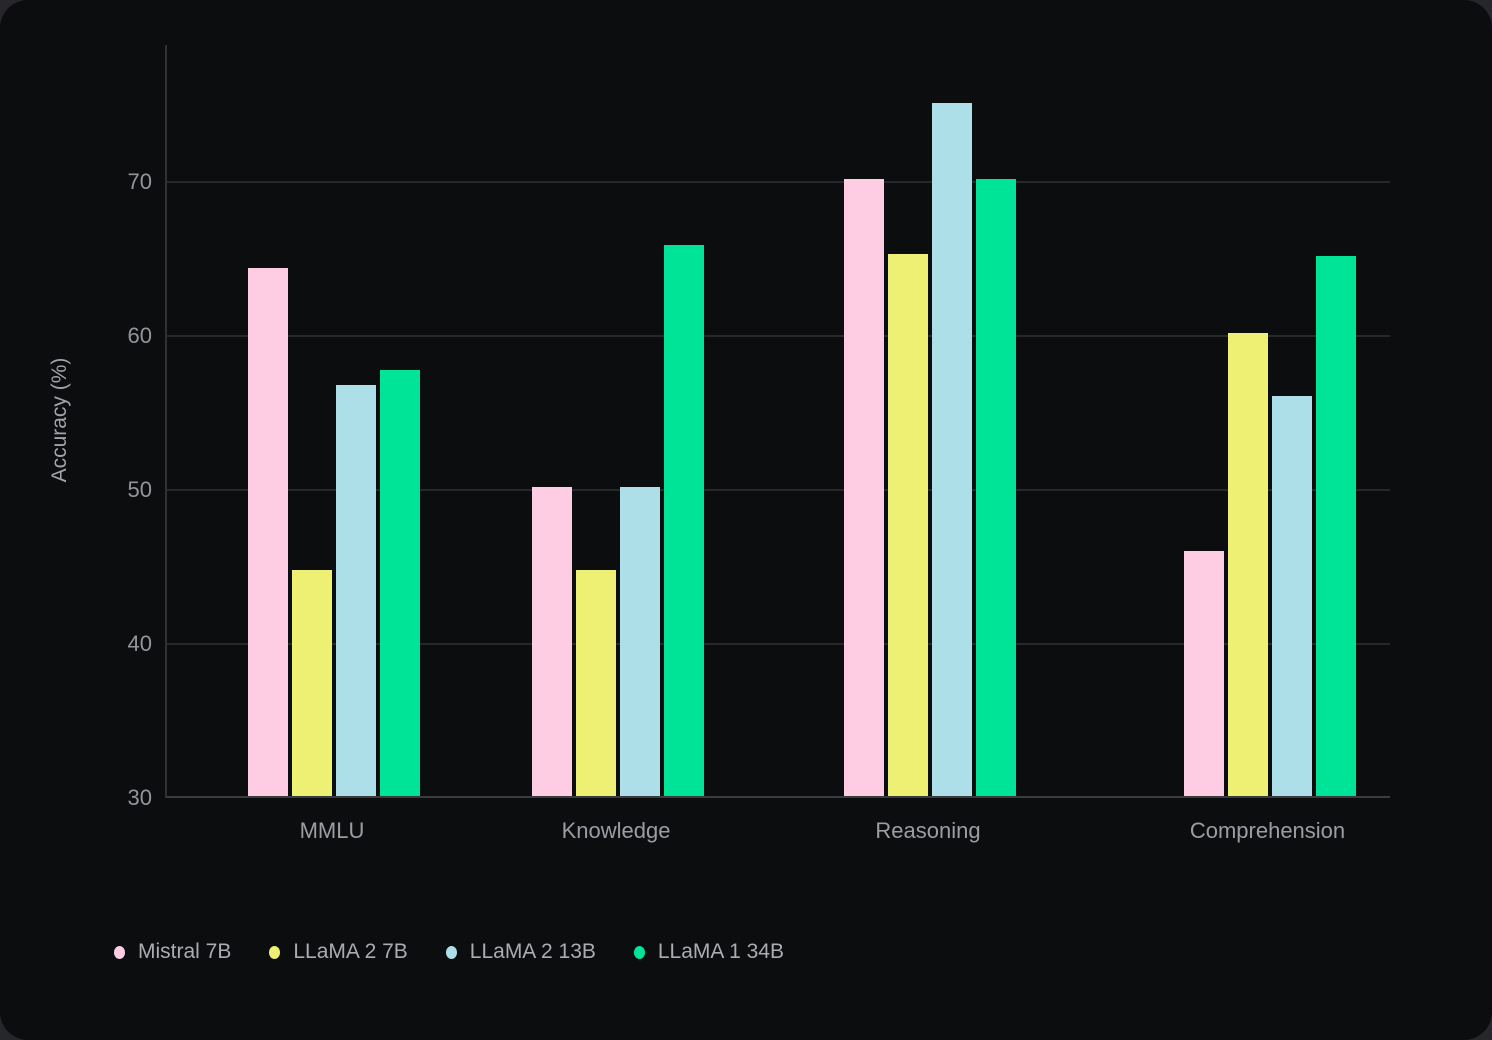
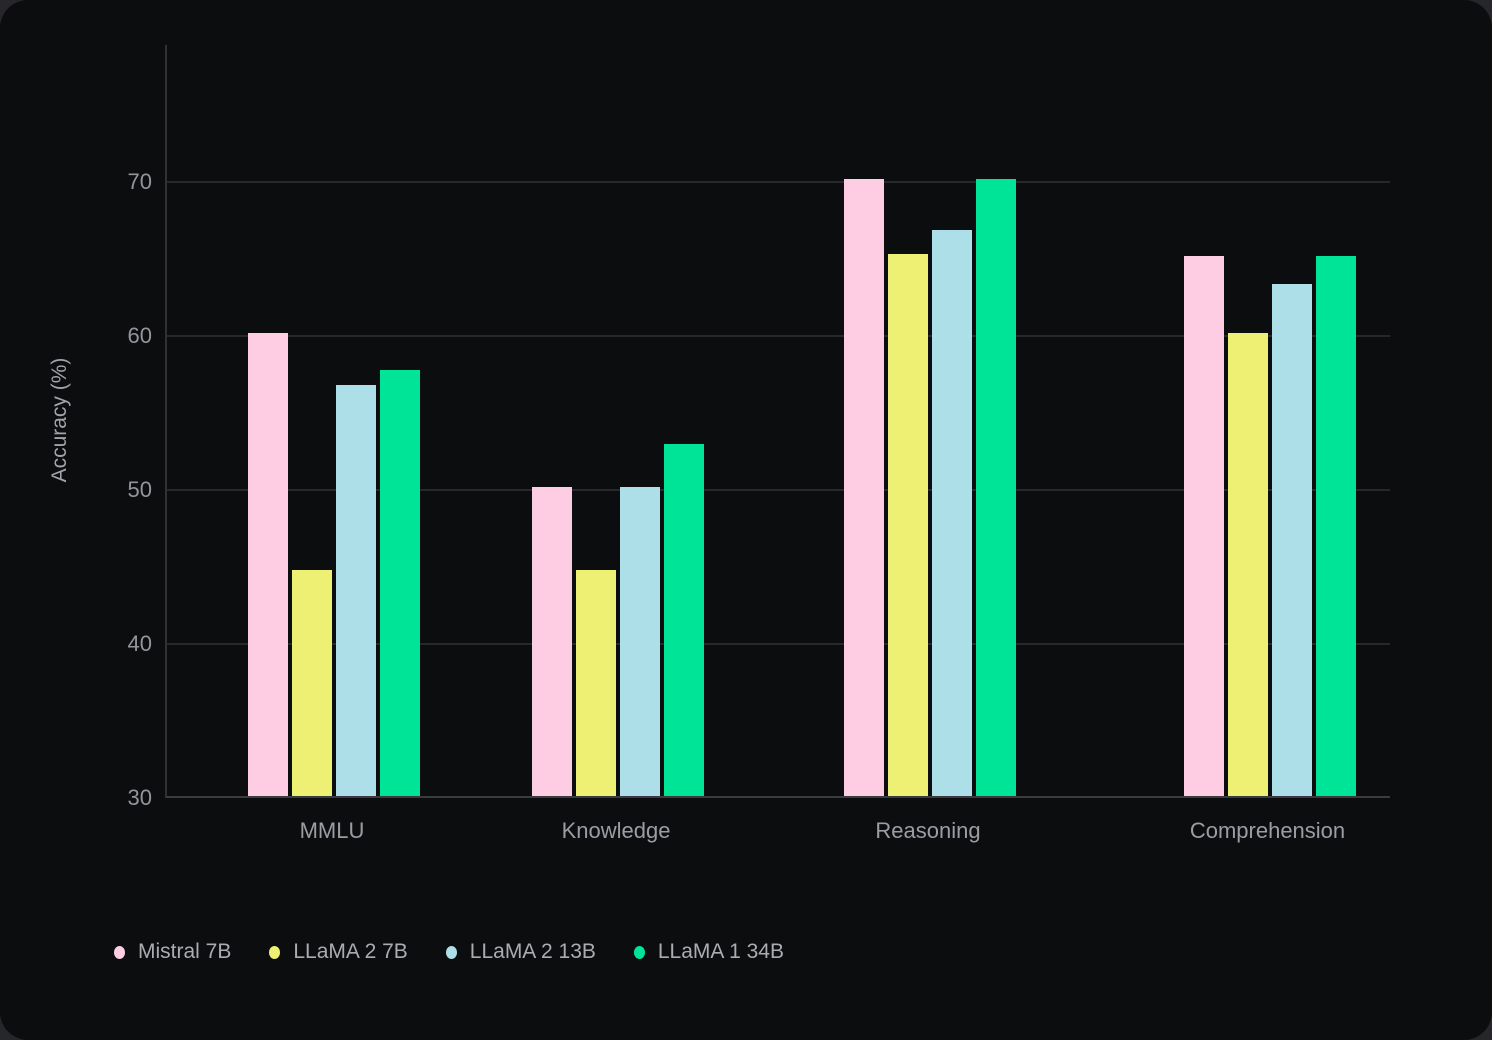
Mistral 7B/MMLU: 64.3 -> 60.1
LLaMA 1 34B/Knowledge: 65.8 -> 52.9
LLaMA 2 13B/Reasoning: 75.0 -> 66.8
Mistral 7B/Comprehension: 45.9 -> 65.1
LLaMA 2 13B/Comprehension: 56.0 -> 63.3
